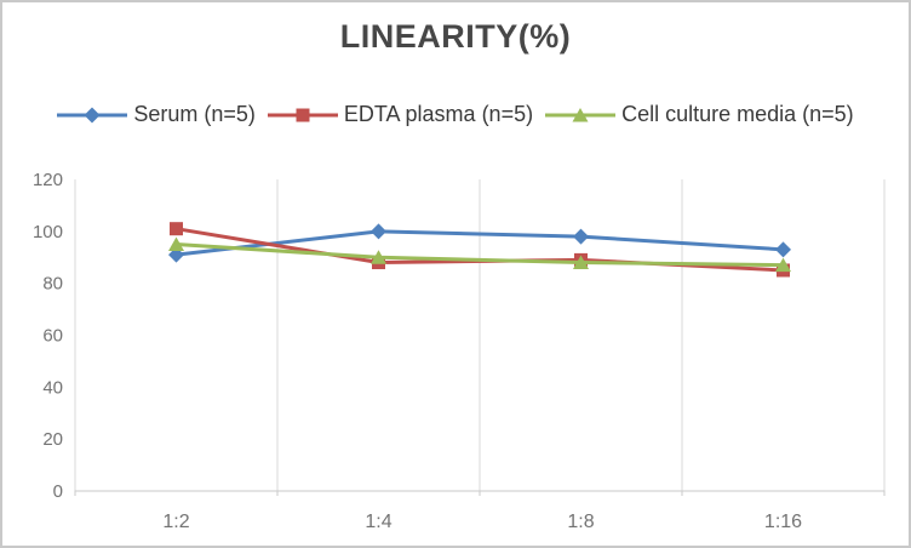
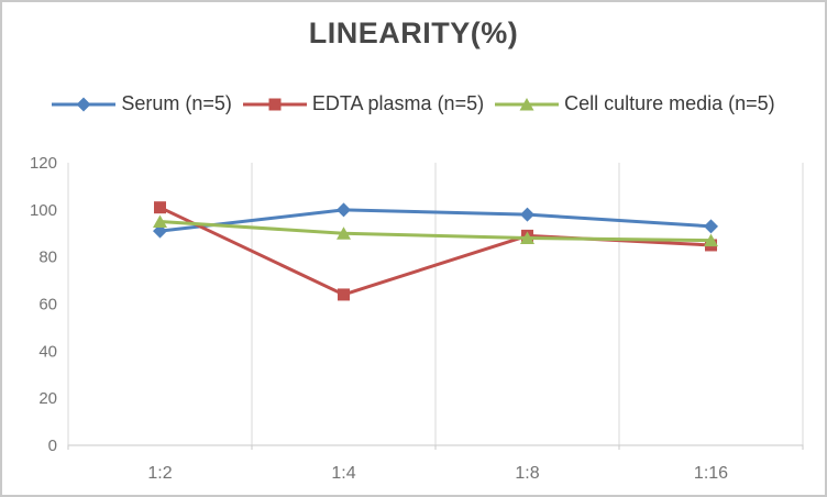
EDTA plasma (n=5)/1:4: 88 -> 64
